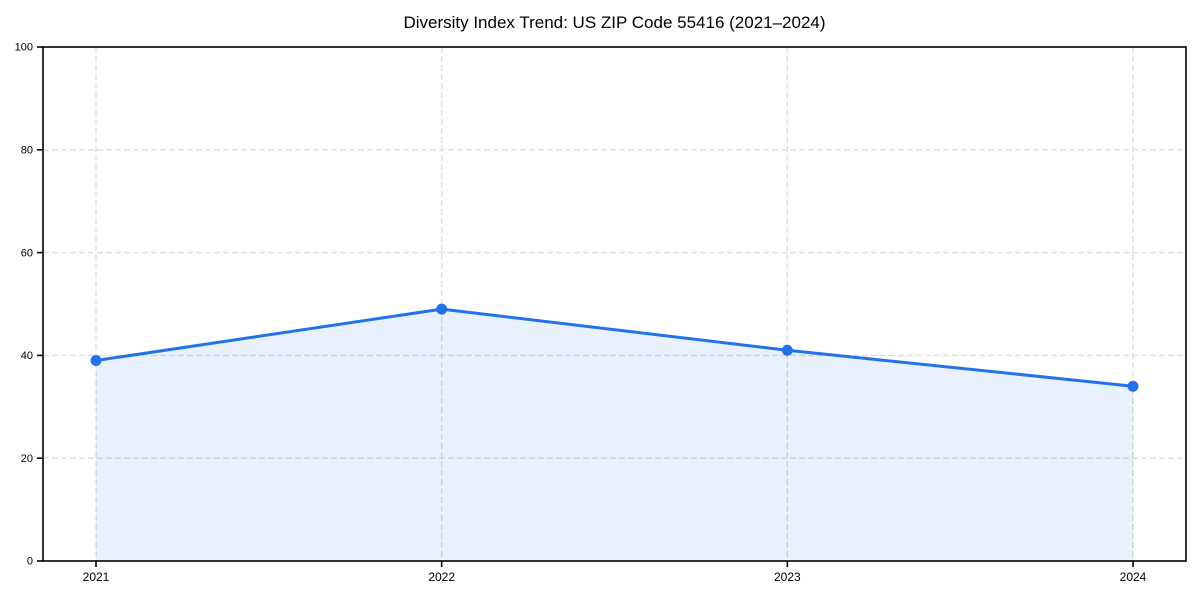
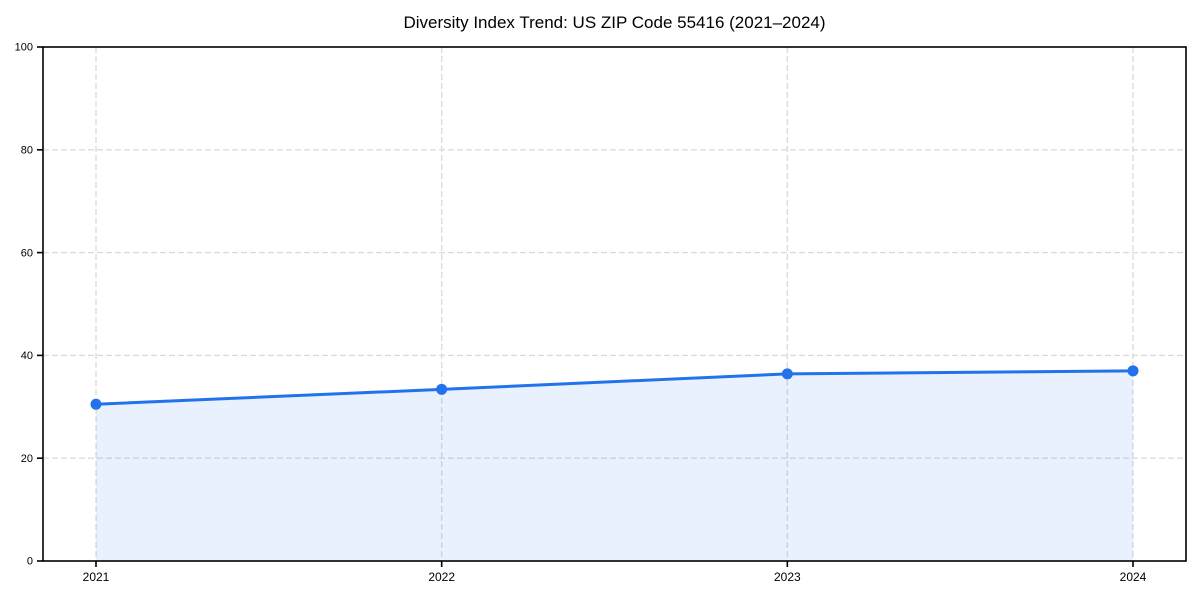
2021: 39 -> 30
2022: 49 -> 33
2023: 41 -> 36
2024: 34 -> 37
